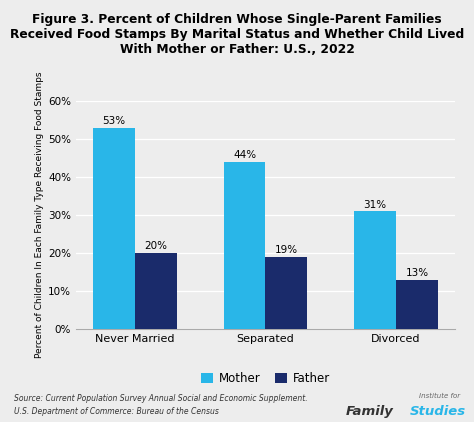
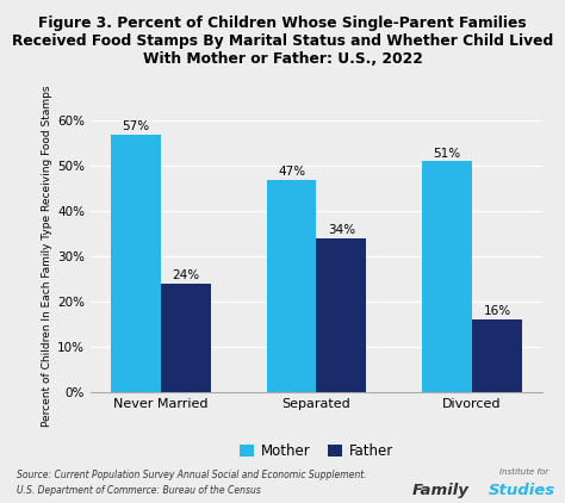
Mother/Never Married: 53% -> 57%
Father/Never Married: 20% -> 24%
Mother/Separated: 44% -> 47%
Father/Separated: 19% -> 34%
Mother/Divorced: 31% -> 51%
Father/Divorced: 13% -> 16%
